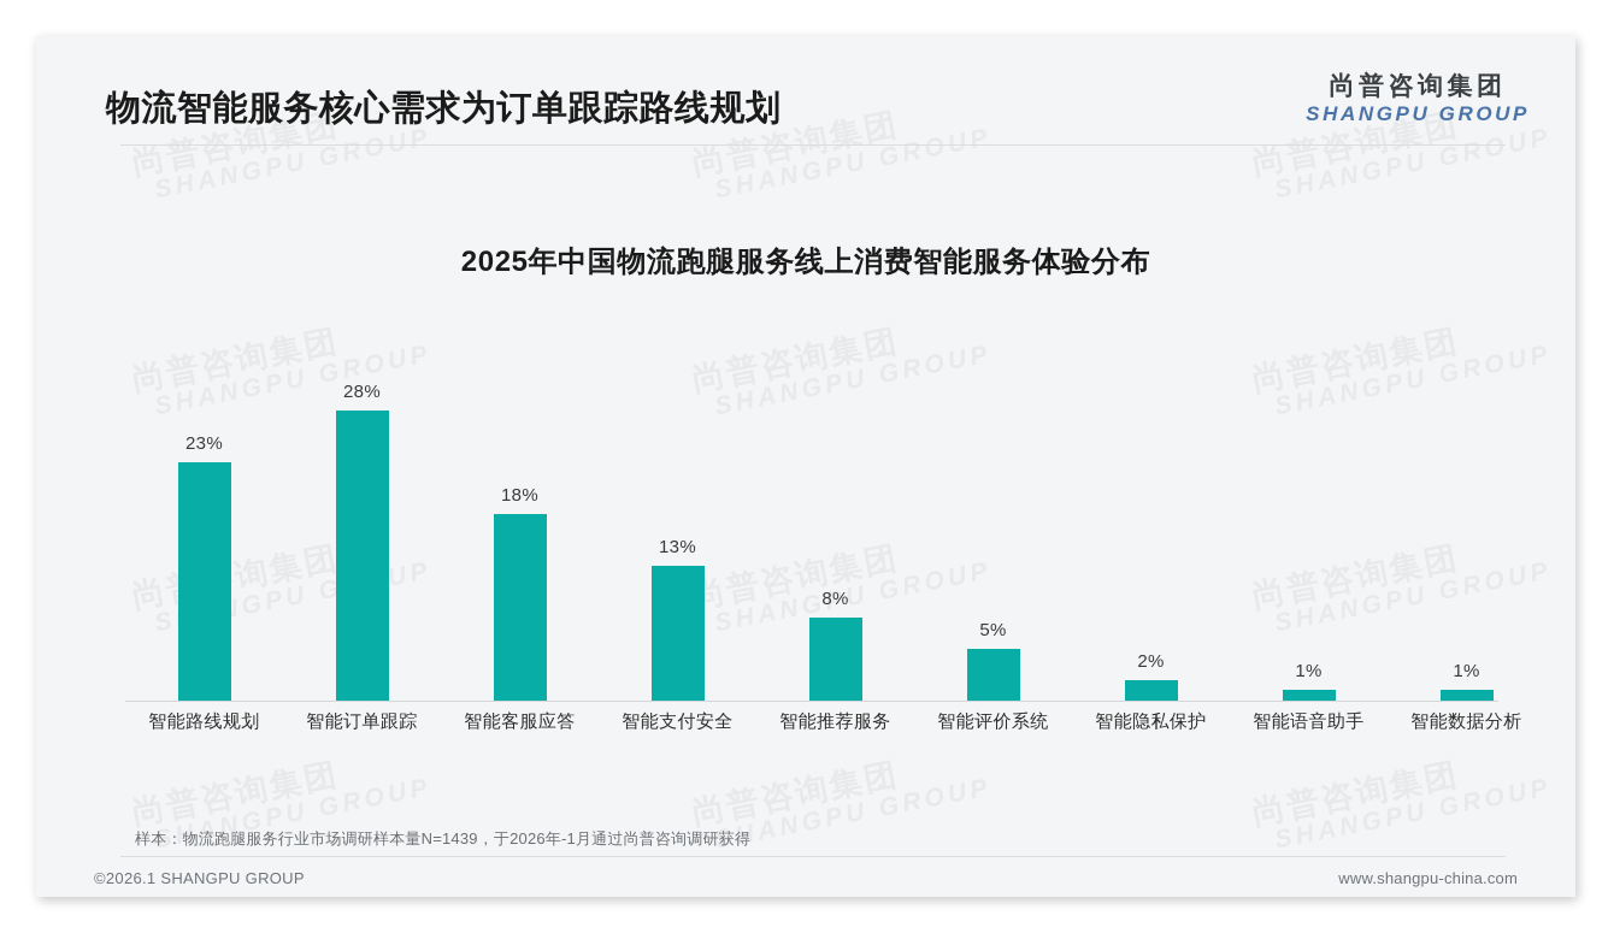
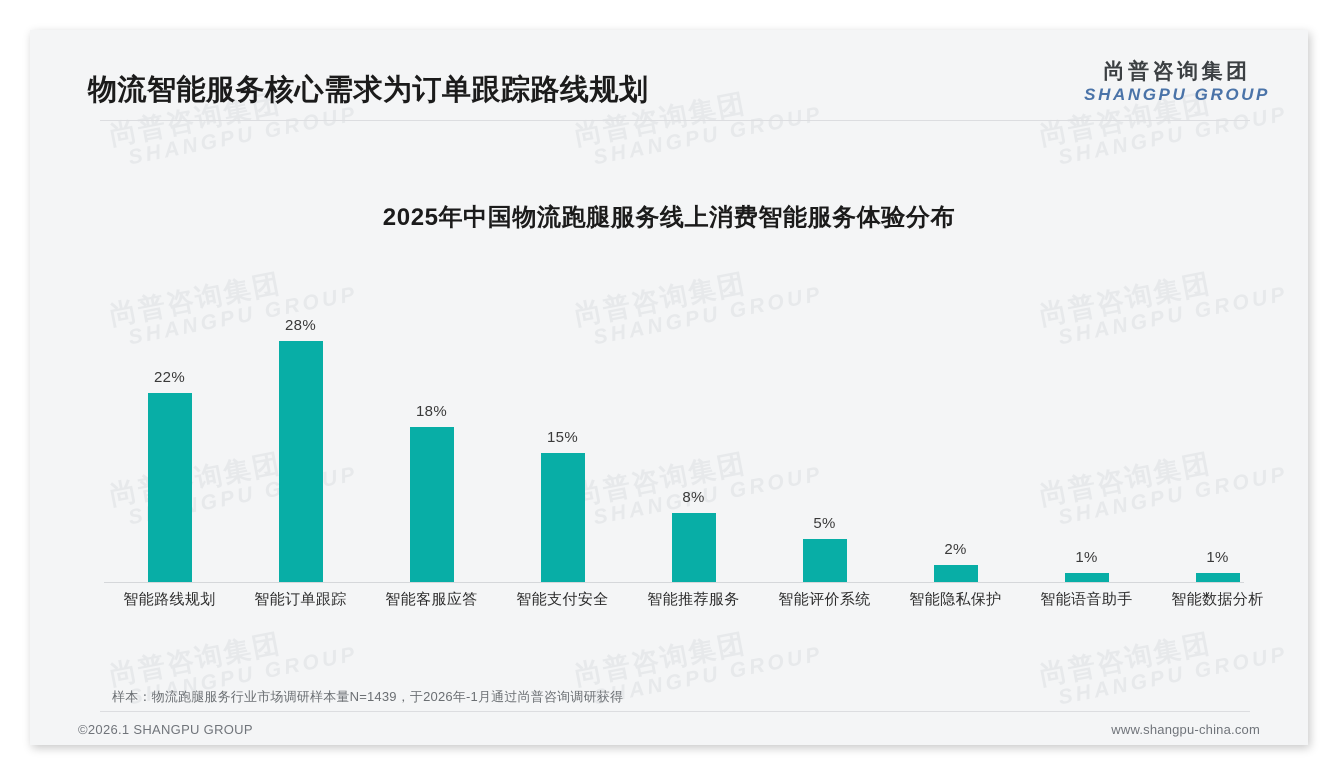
智能路线规划: 23% -> 22%
智能支付安全: 13% -> 15%
